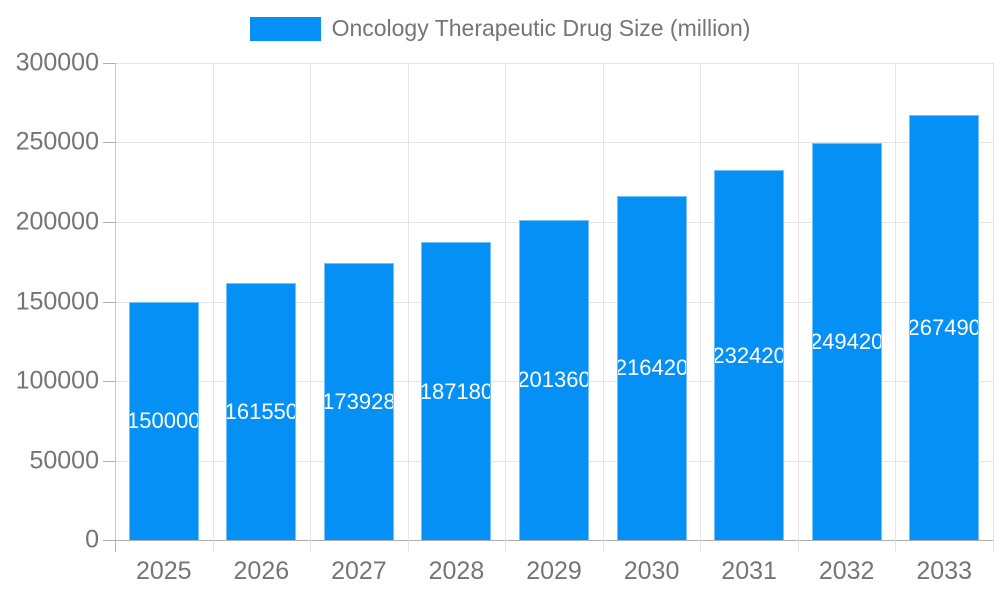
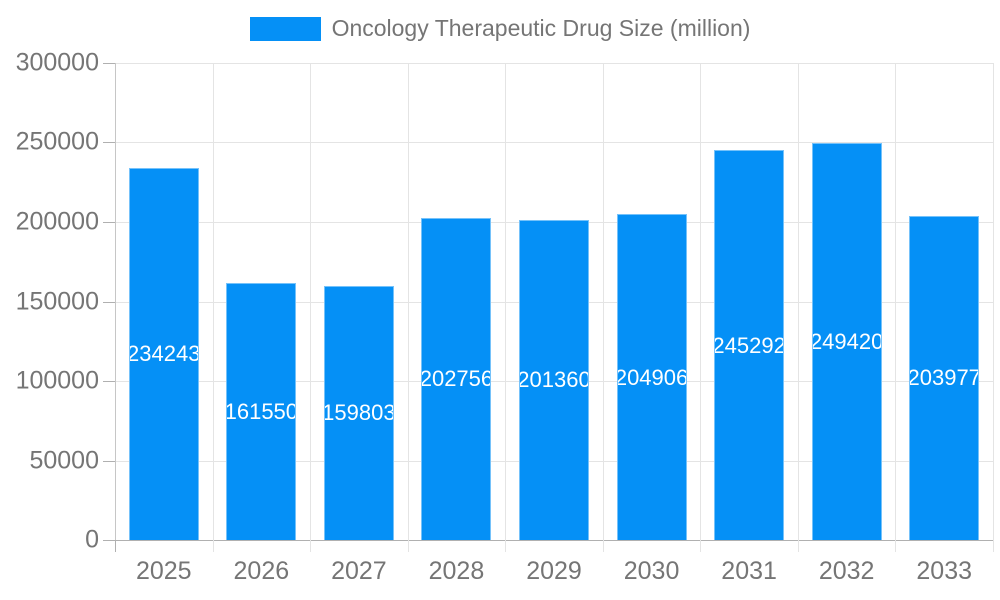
2025: 150000 -> 234243
2027: 173928 -> 159803
2028: 187180 -> 202756
2030: 216420 -> 204906
2031: 232420 -> 245292
2033: 267490 -> 203977
